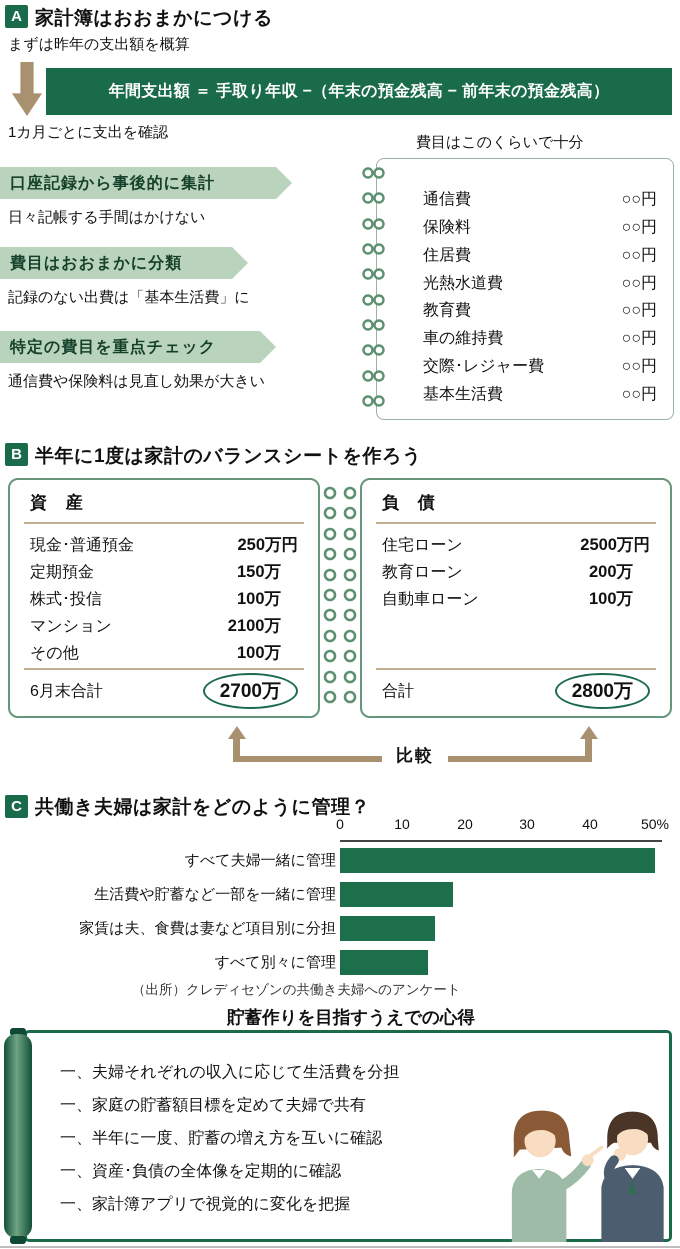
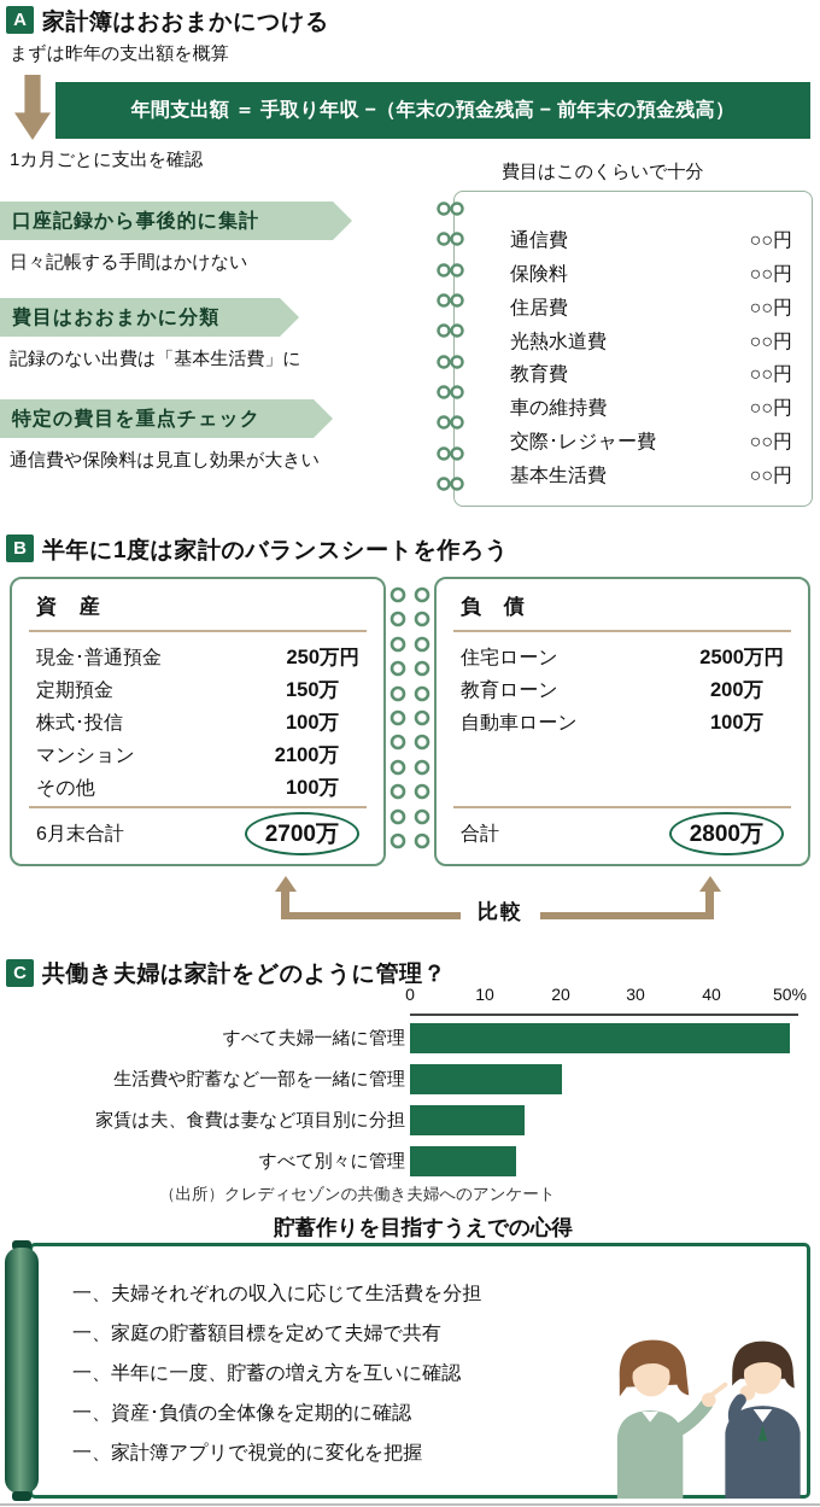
生活費や貯蓄など一部を一緒に管理: 18% -> 20%
